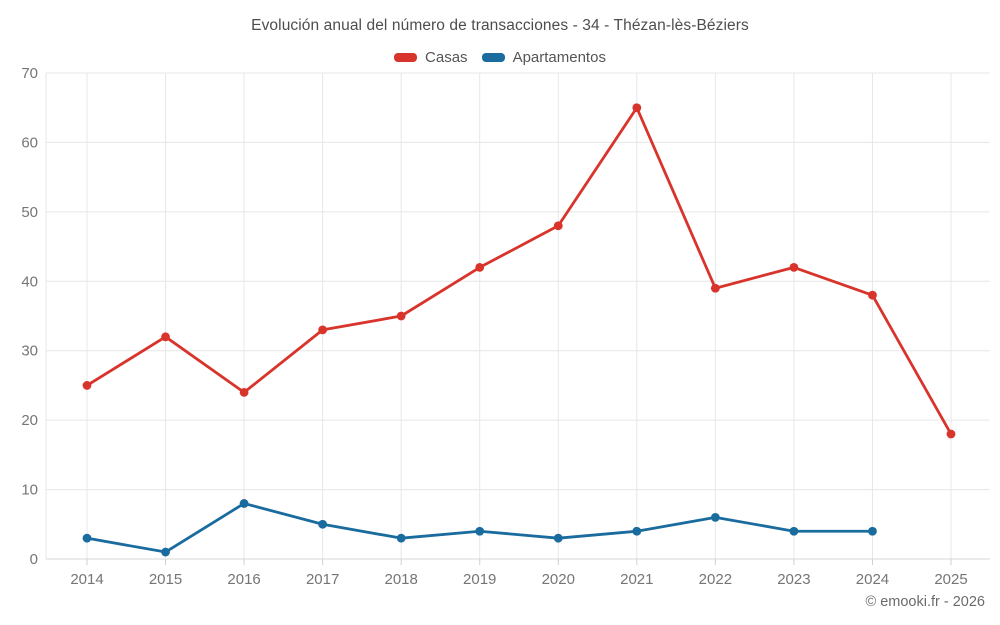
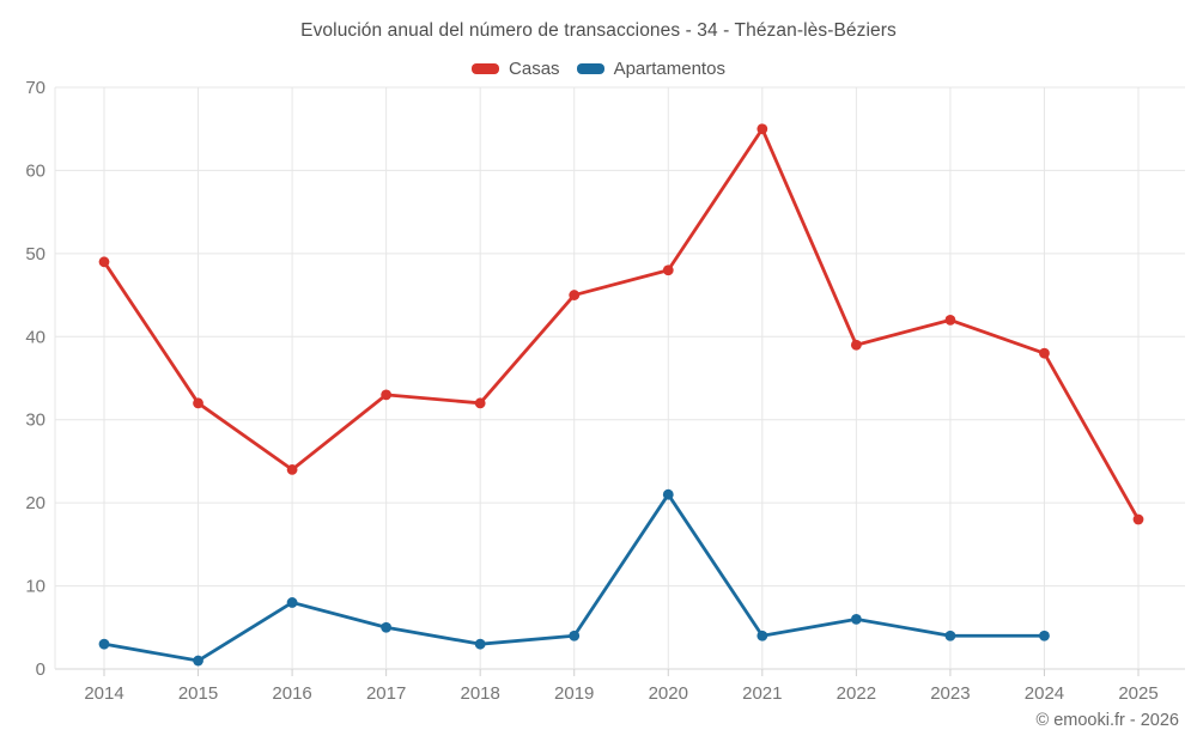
Casas/2014: 25 -> 49
Casas/2018: 35 -> 32
Casas/2019: 42 -> 45
Apartamentos/2020: 3 -> 21
